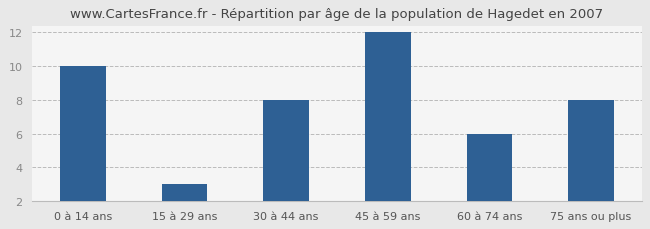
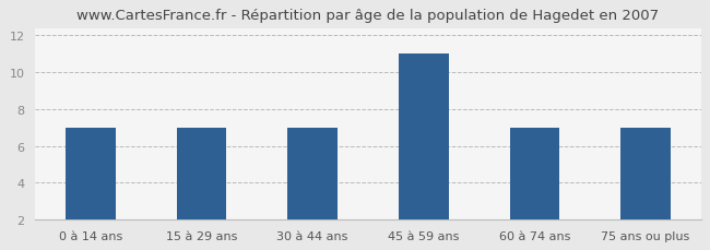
0 à 14 ans: 10 -> 7
15 à 29 ans: 3 -> 7
30 à 44 ans: 8 -> 7
45 à 59 ans: 12 -> 11
60 à 74 ans: 6 -> 7
75 ans ou plus: 8 -> 7
